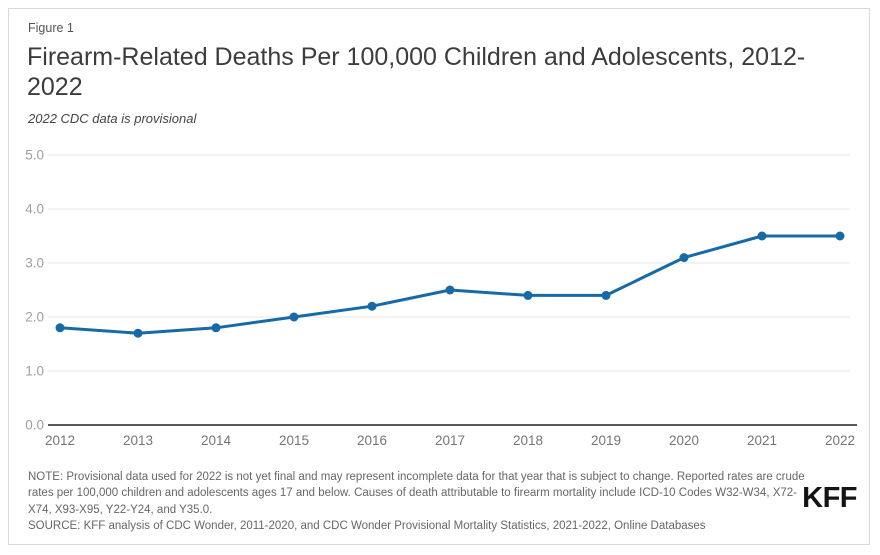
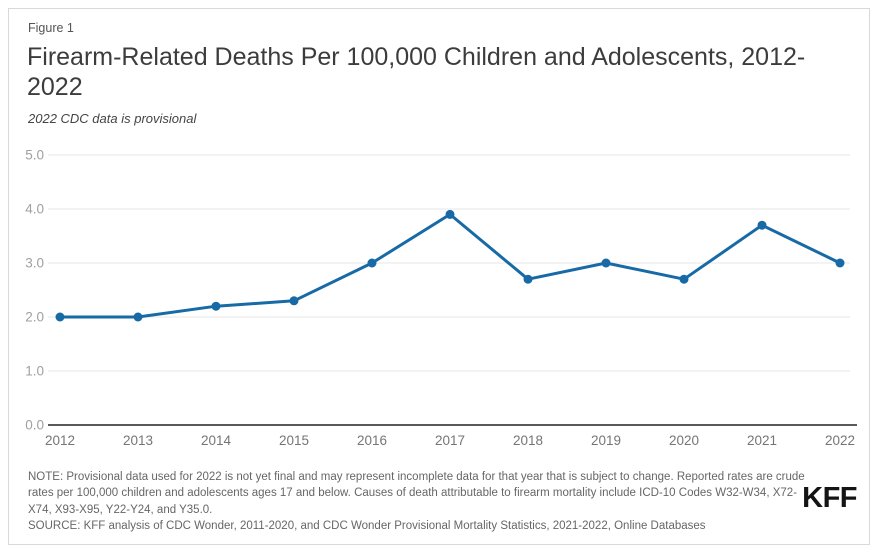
2012: 1.8 -> 2.0
2013: 1.7 -> 2.0
2014: 1.8 -> 2.2
2015: 2.0 -> 2.3
2016: 2.2 -> 3.0
2017: 2.5 -> 3.9
2018: 2.4 -> 2.7
2019: 2.4 -> 3.0
2020: 3.1 -> 2.7
2021: 3.5 -> 3.7
2022: 3.5 -> 3.0
